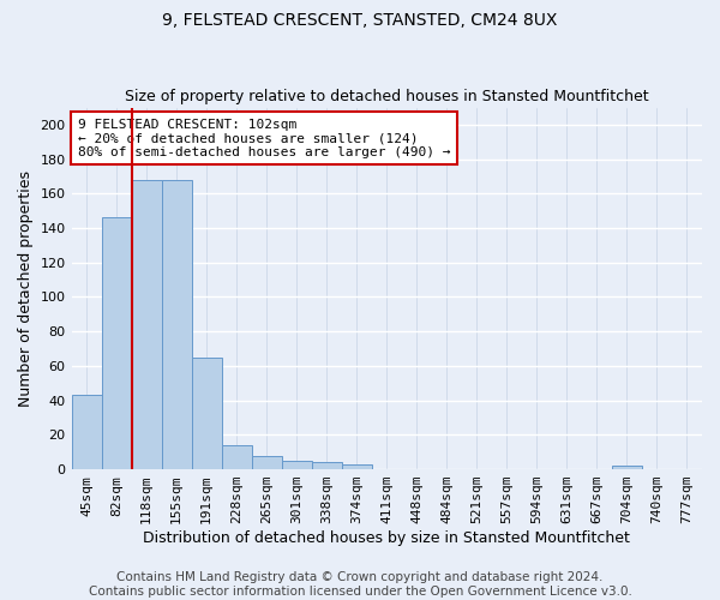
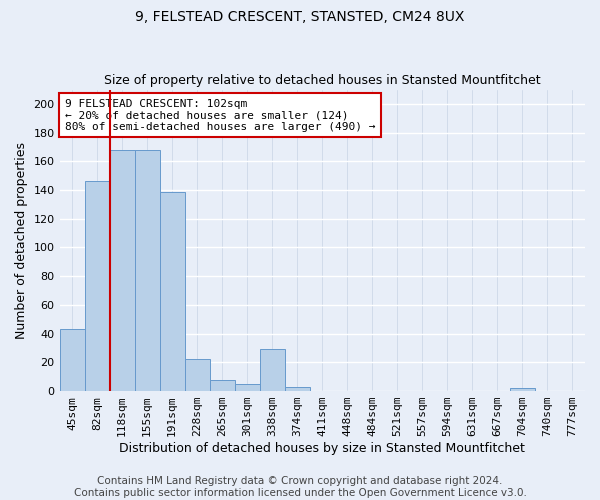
191sqm: 65 -> 139
228sqm: 14 -> 22
338sqm: 4 -> 29
